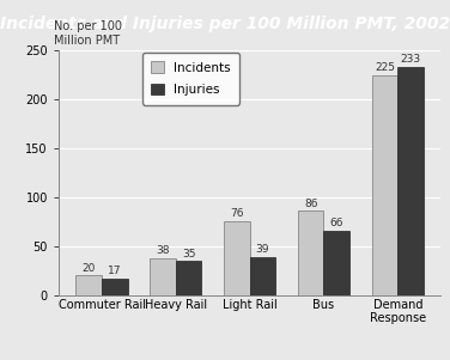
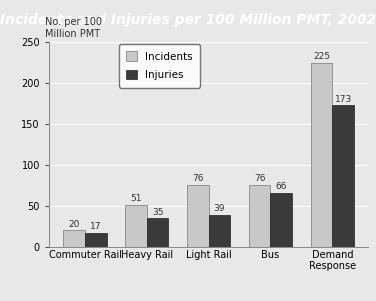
Incidents/Heavy Rail: 38 -> 51
Incidents/Bus: 86 -> 76
Injuries/Demand Response: 233 -> 173
